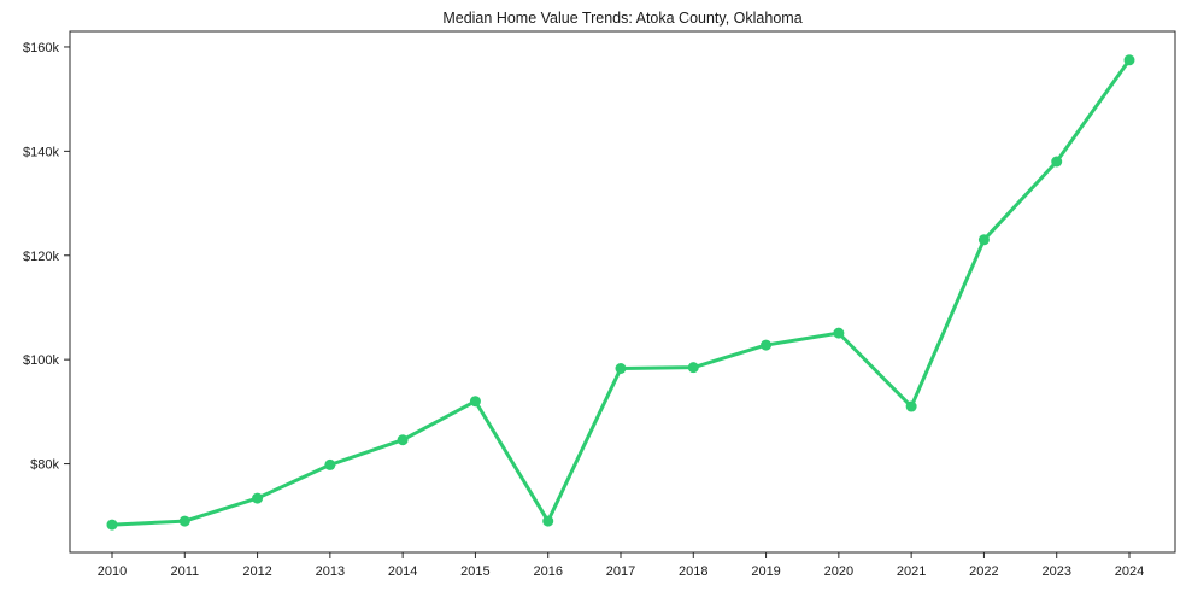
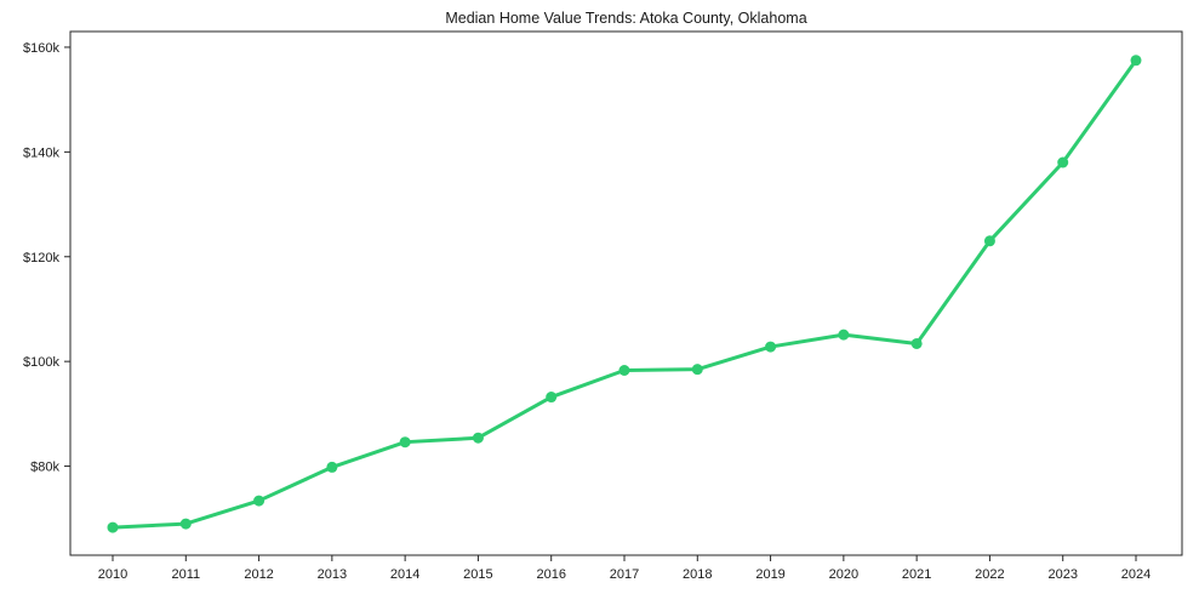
2015: $92k -> $85k
2016: $69k -> $93k
2021: $91k -> $103k
